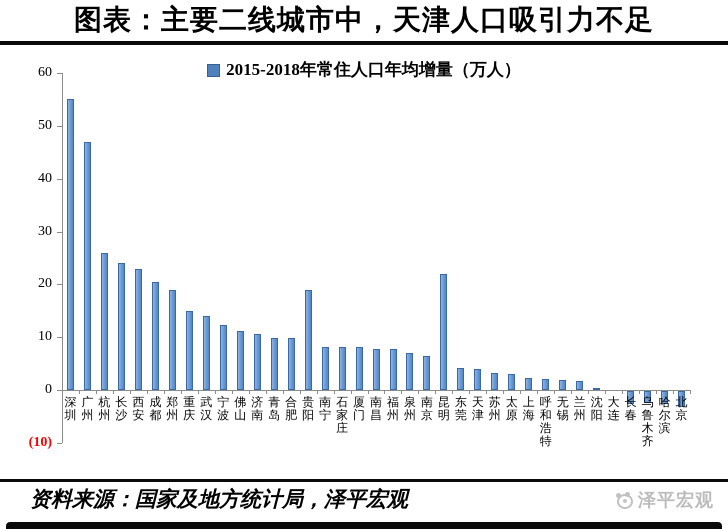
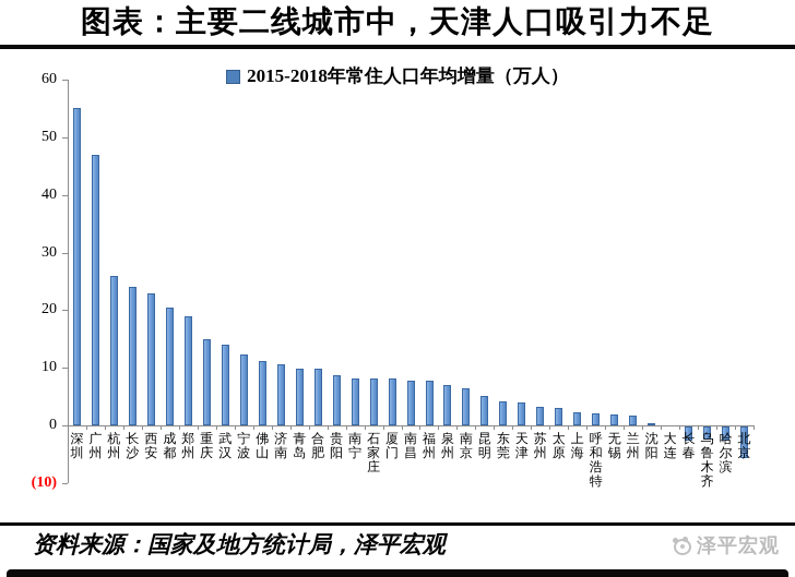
贵阳: 19 -> 9
昆明: 22 -> 5
北京: -3 -> -6
